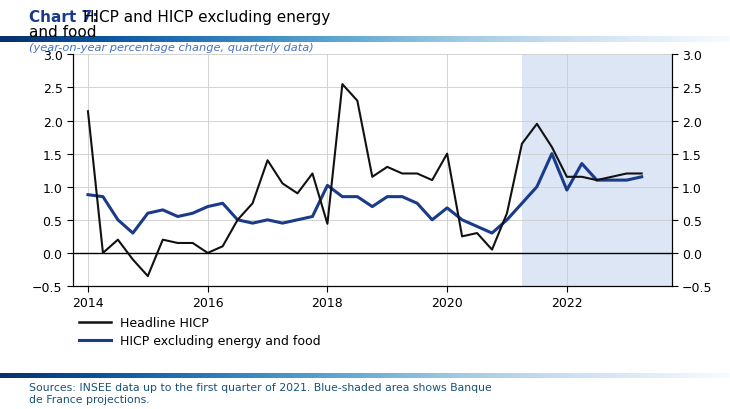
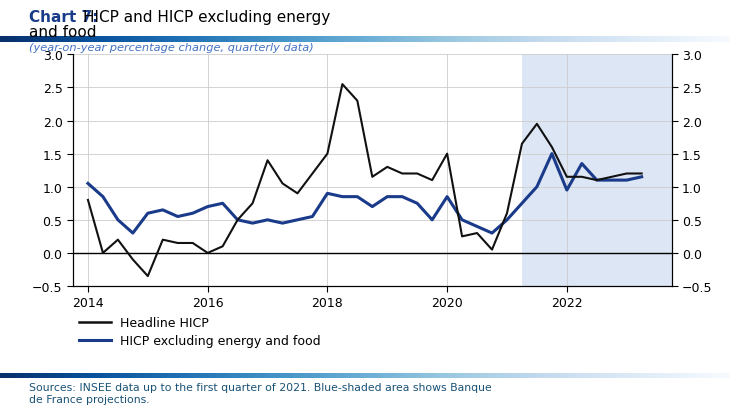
Headline HICP/2014: 2.14 -> 0.80
HICP excluding energy and food/2014: 0.88 -> 1.05
Headline HICP/2018: 0.44 -> 1.50
HICP excluding energy and food/2018: 1.02 -> 0.90
HICP excluding energy and food/2020: 0.68 -> 0.85
